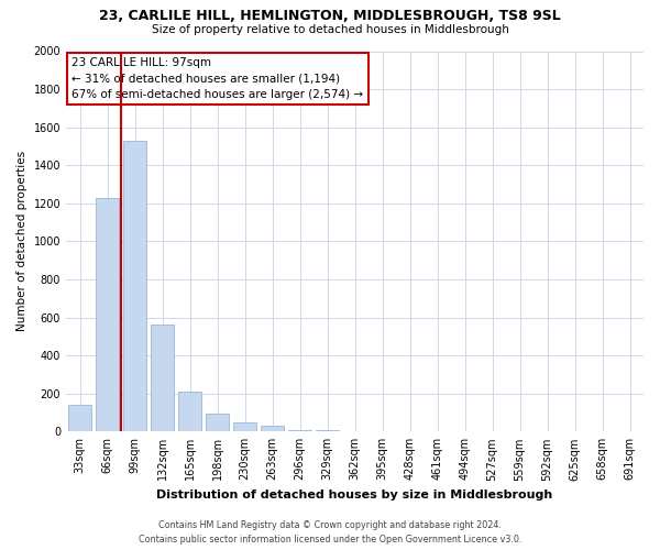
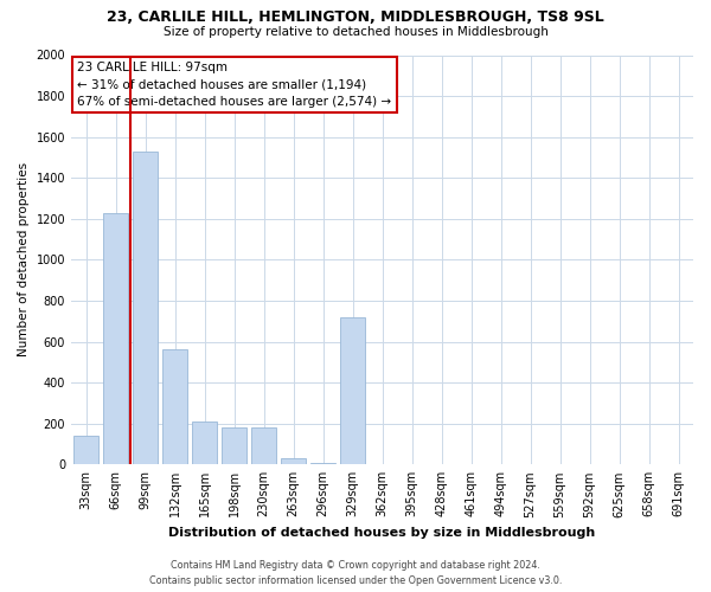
198sqm: 100 -> 180
230sqm: 50 -> 180
329sqm: 0 -> 720
